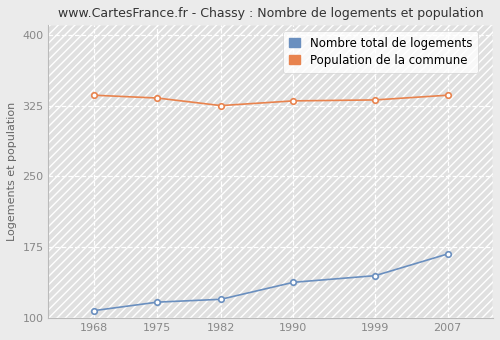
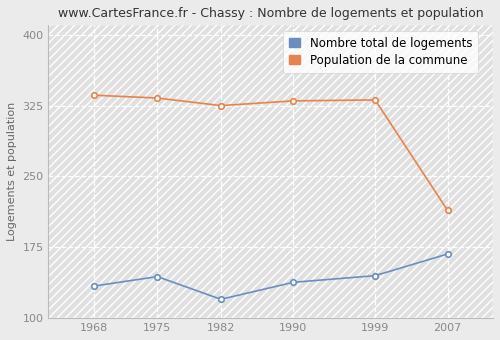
Nombre total de logements/1968: 108 -> 134
Nombre total de logements/1975: 117 -> 144
Population de la commune/2007: 336 -> 214
